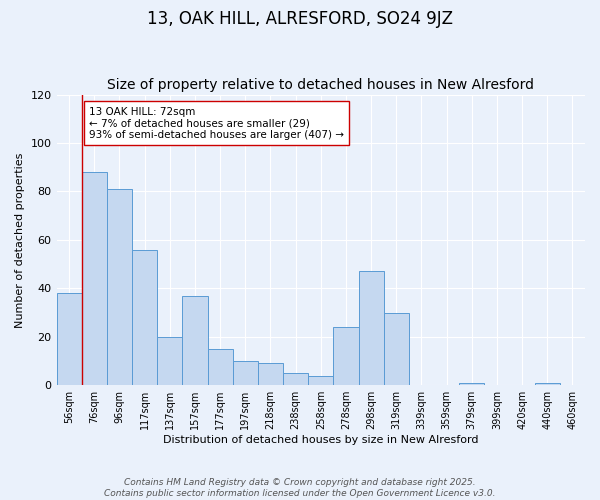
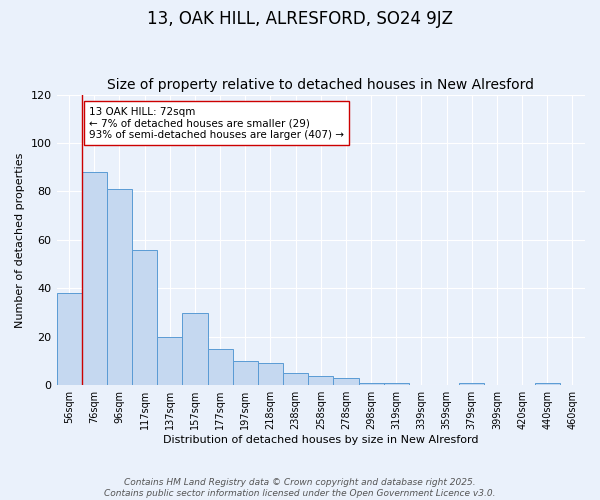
157sqm: 37 -> 30
278sqm: 24 -> 3
298sqm: 47 -> 1
319sqm: 30 -> 1
